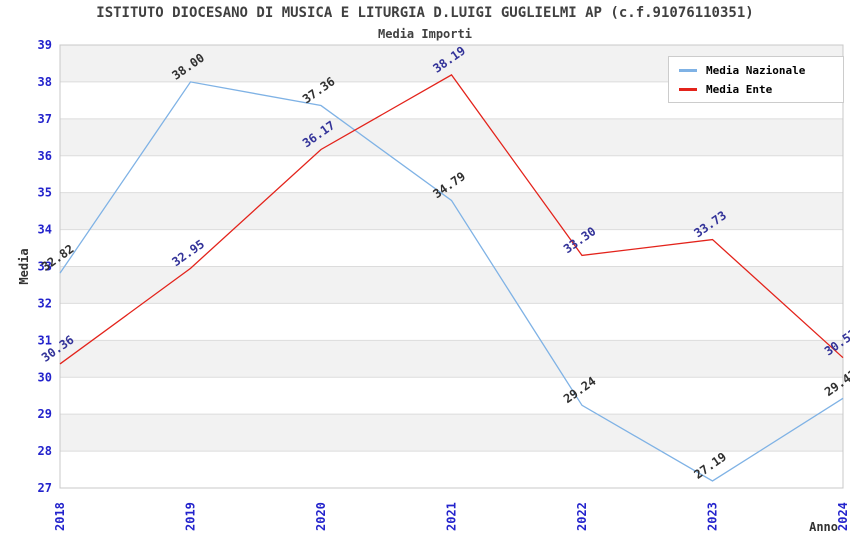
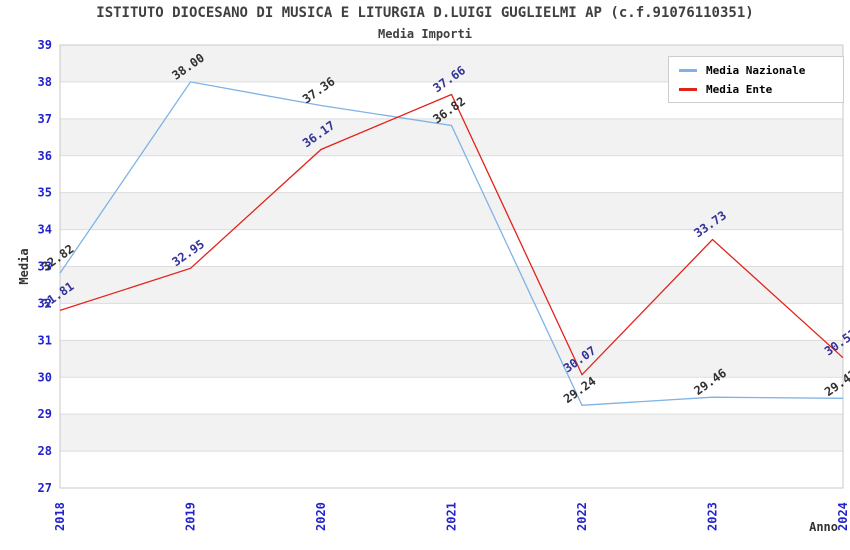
Media Ente/2018: 30.36 -> 31.81
Media Nazionale/2021: 34.79 -> 36.82
Media Ente/2021: 38.19 -> 37.66
Media Ente/2022: 33.30 -> 30.07
Media Nazionale/2023: 27.19 -> 29.46
